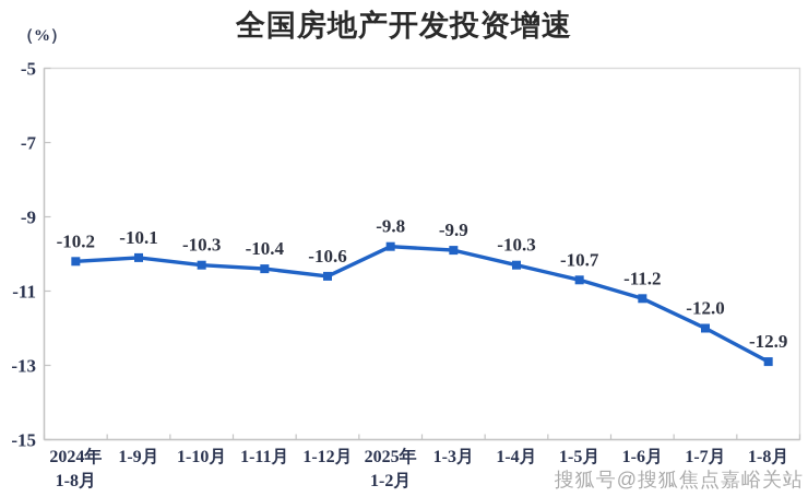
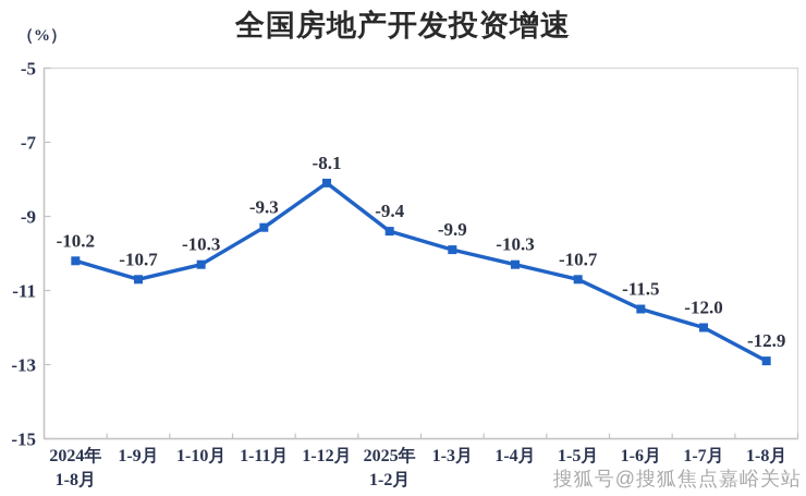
1-9月: -10.1 -> -10.7
1-11月: -10.4 -> -9.3
1-12月: -10.6 -> -8.1
2025年 1-2月: -9.8 -> -9.4
1-6月: -11.2 -> -11.5
